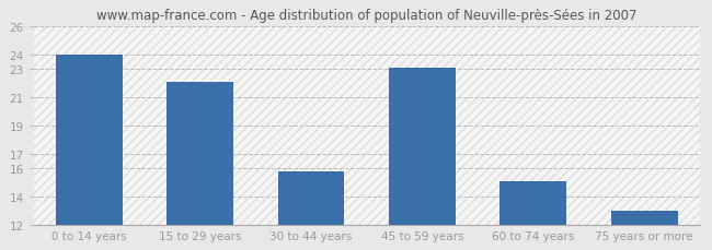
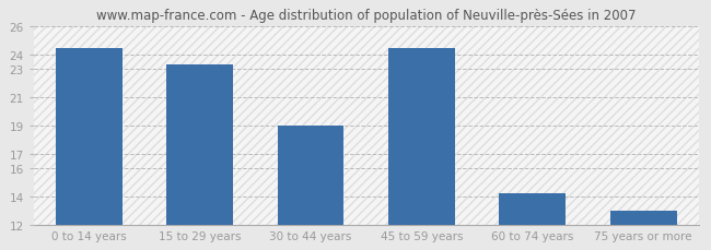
0 to 14 years: 24.0 -> 24.5
15 to 29 years: 22.1 -> 23.3
30 to 44 years: 15.8 -> 19.0
45 to 59 years: 23.1 -> 24.5
60 to 74 years: 15.1 -> 14.2
